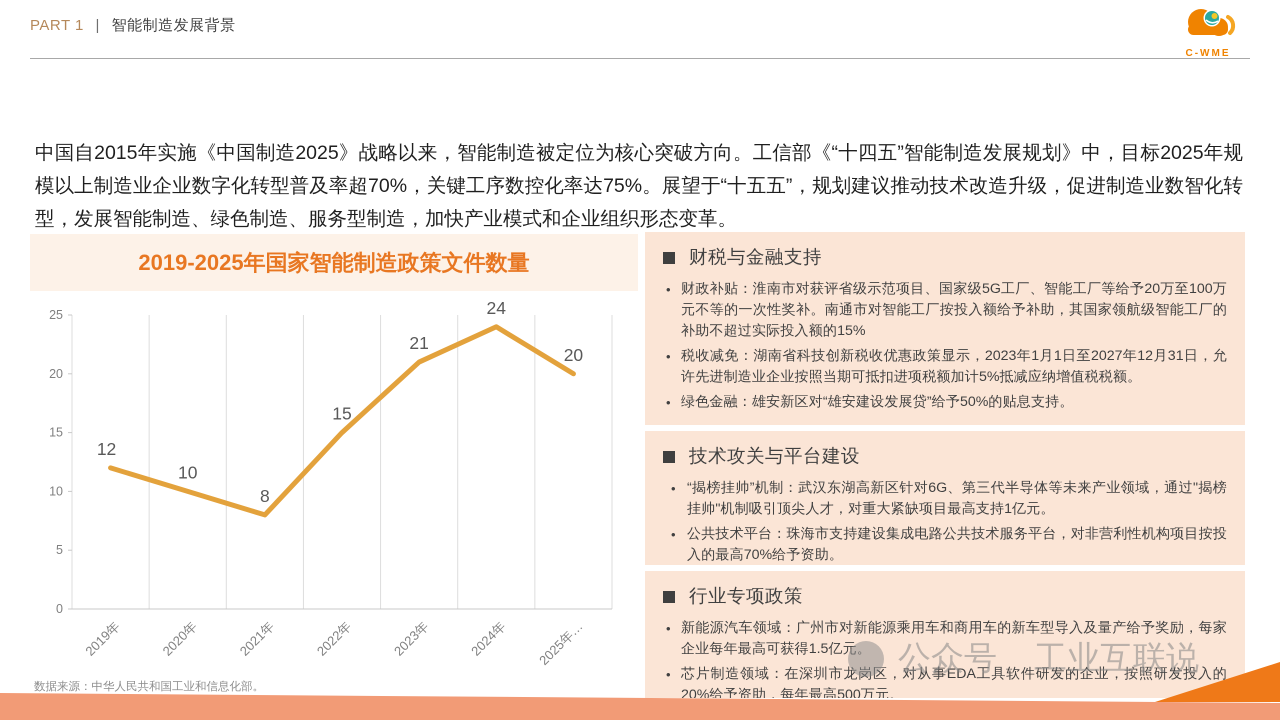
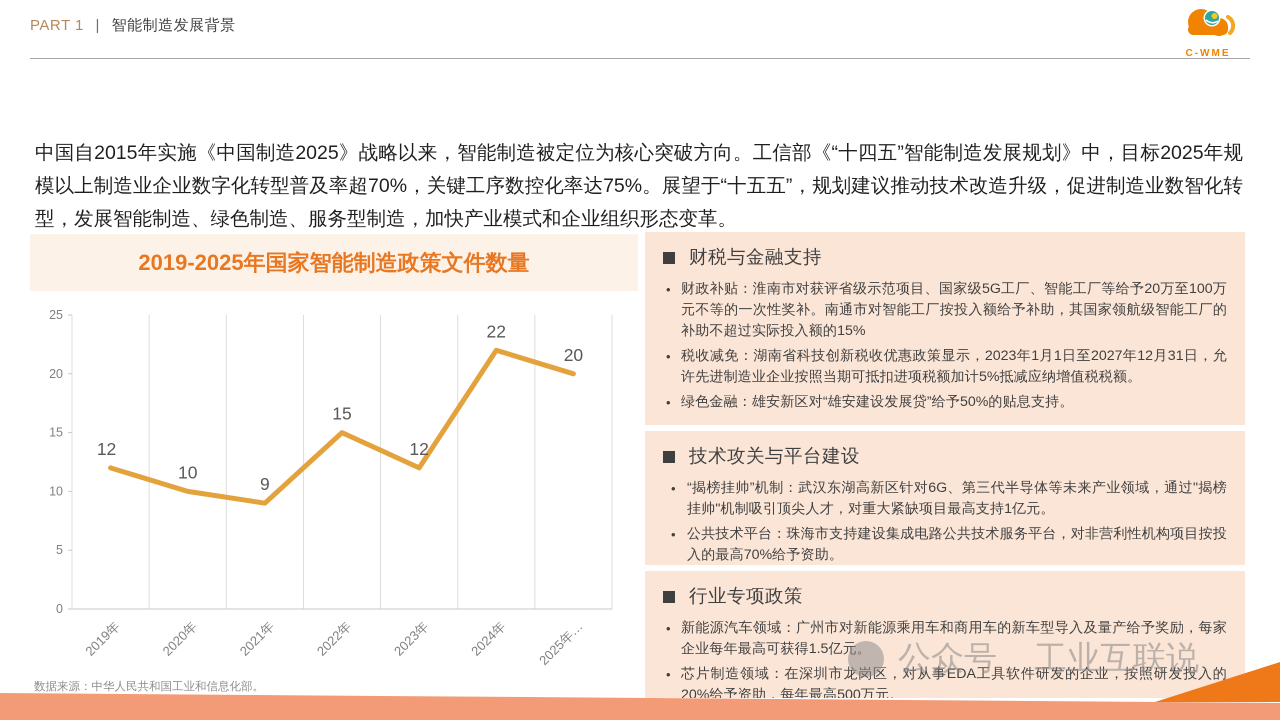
2021年: 8 -> 9
2023年: 21 -> 12
2024年: 24 -> 22
